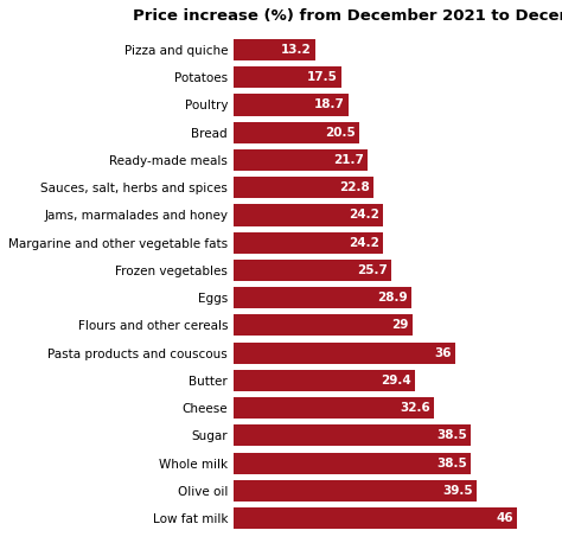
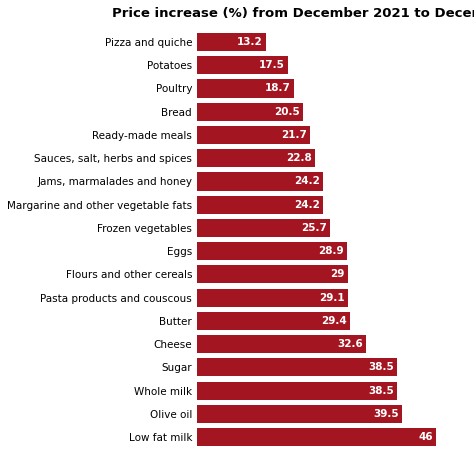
Pasta products and couscous: 36 -> 29.1
